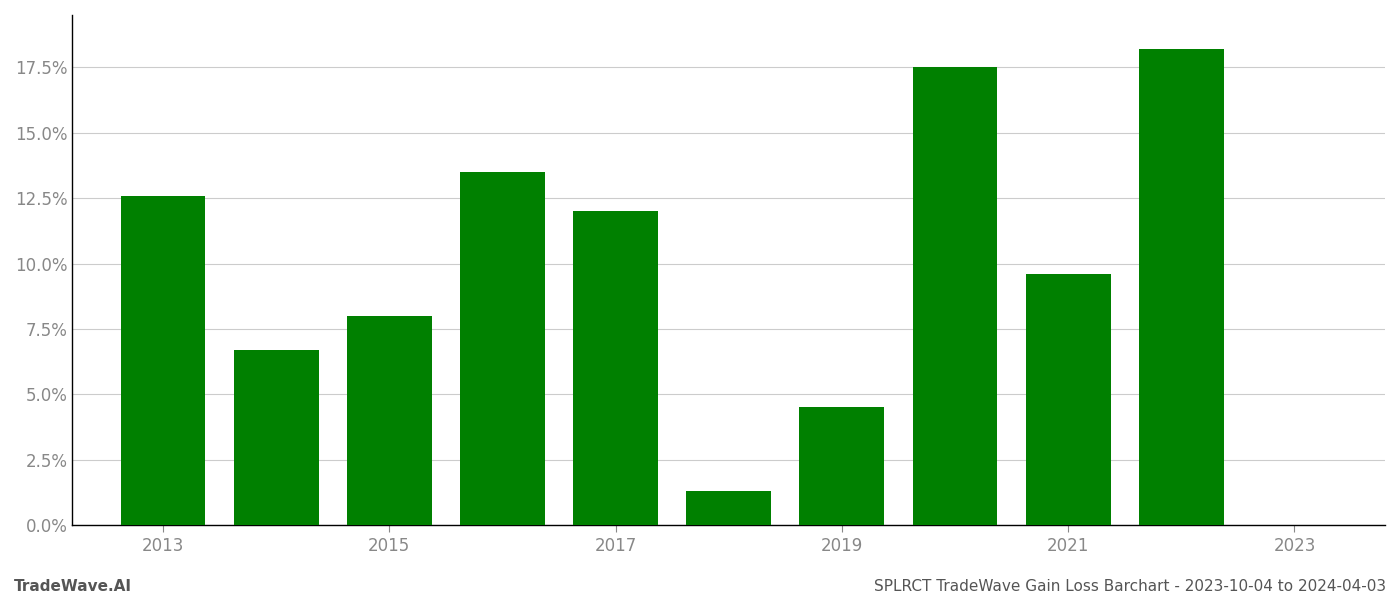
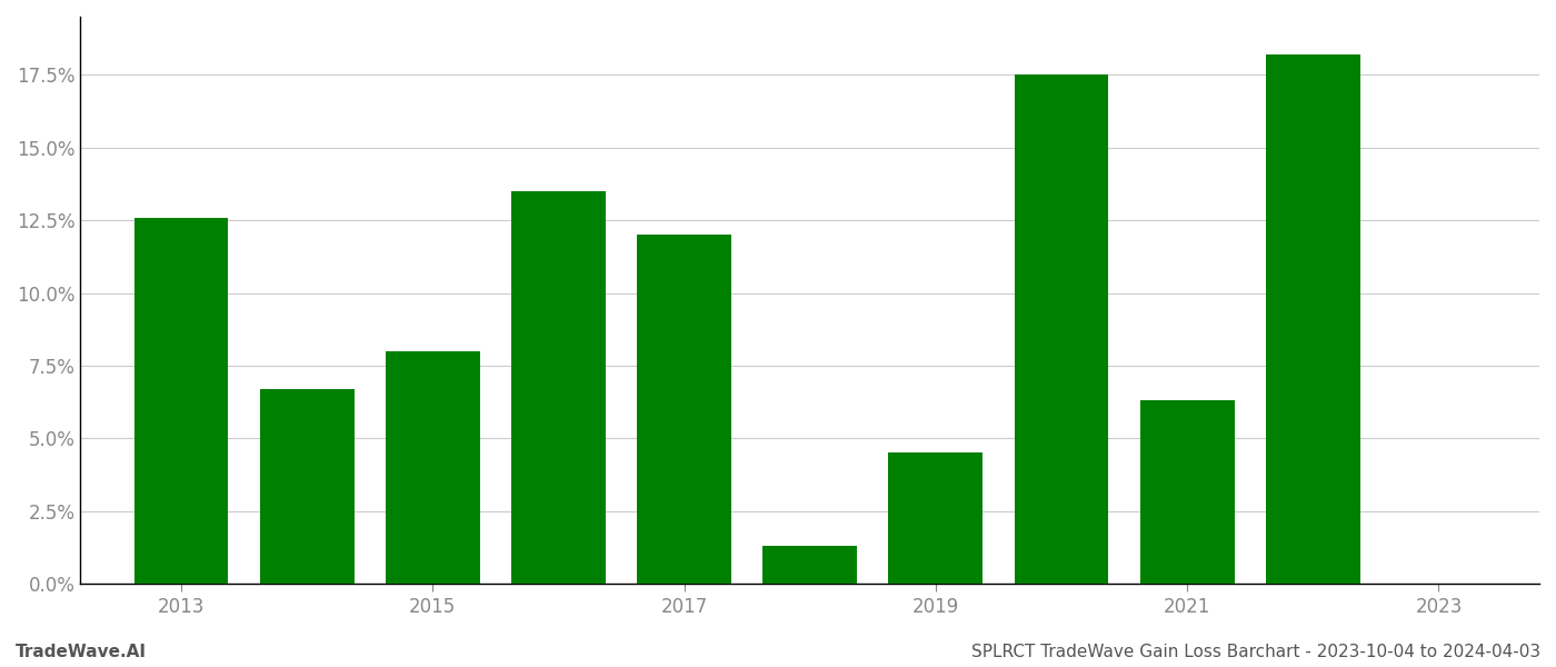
2021: 9.6% -> 6.3%
